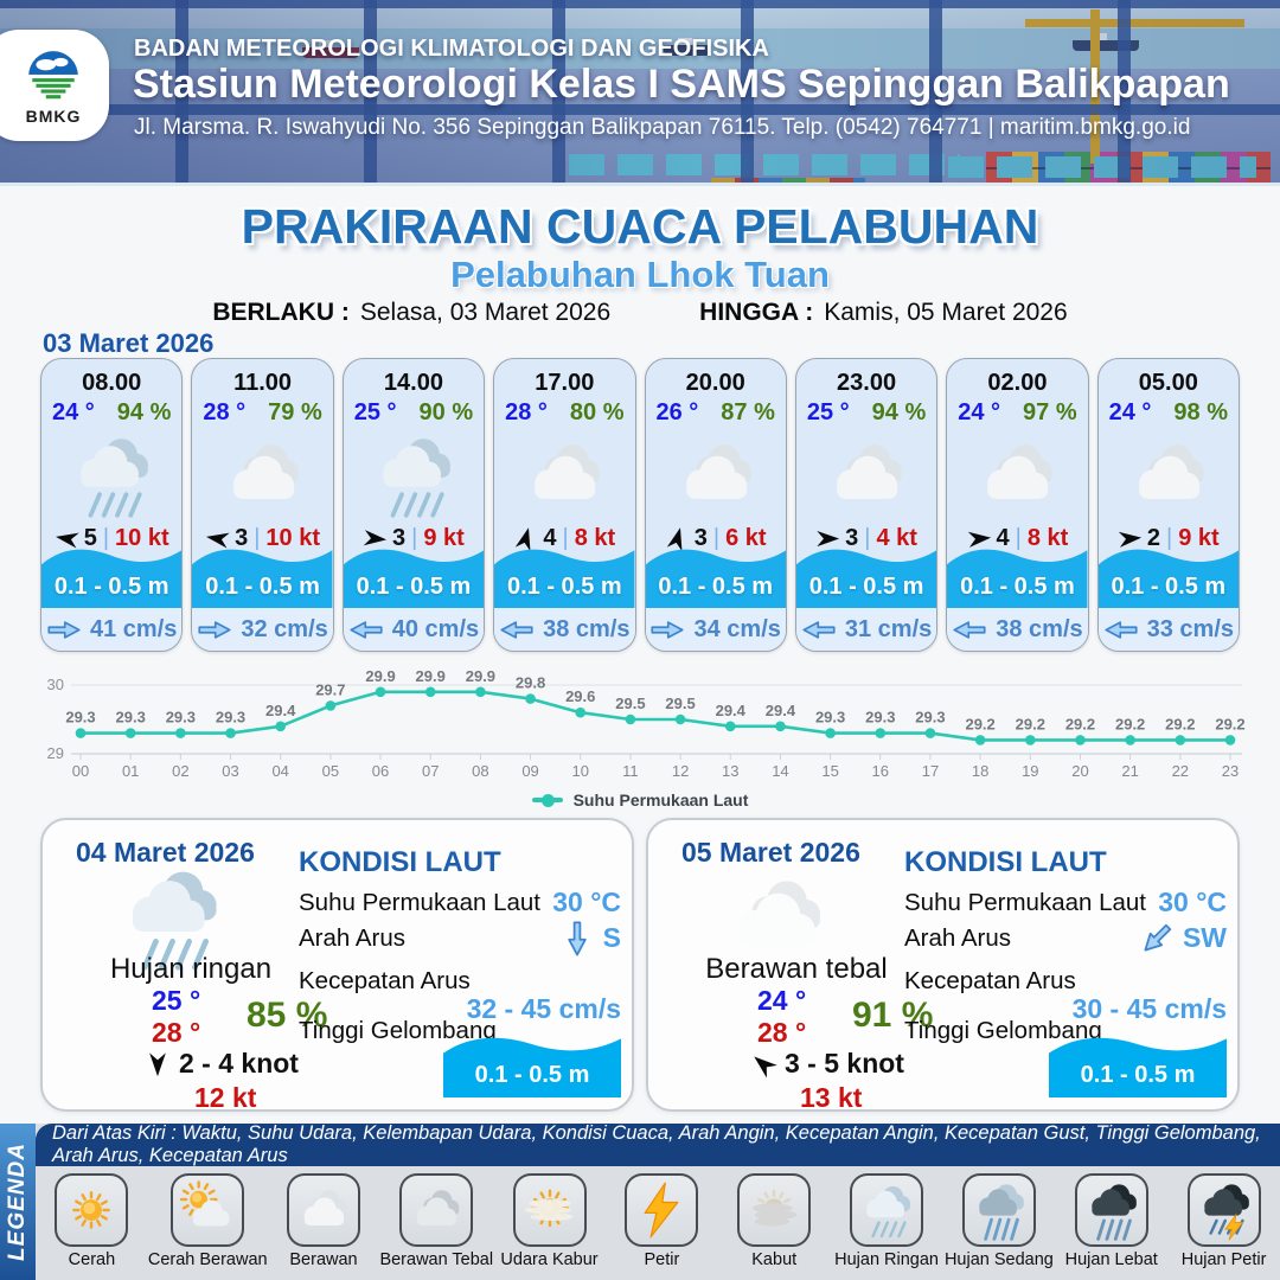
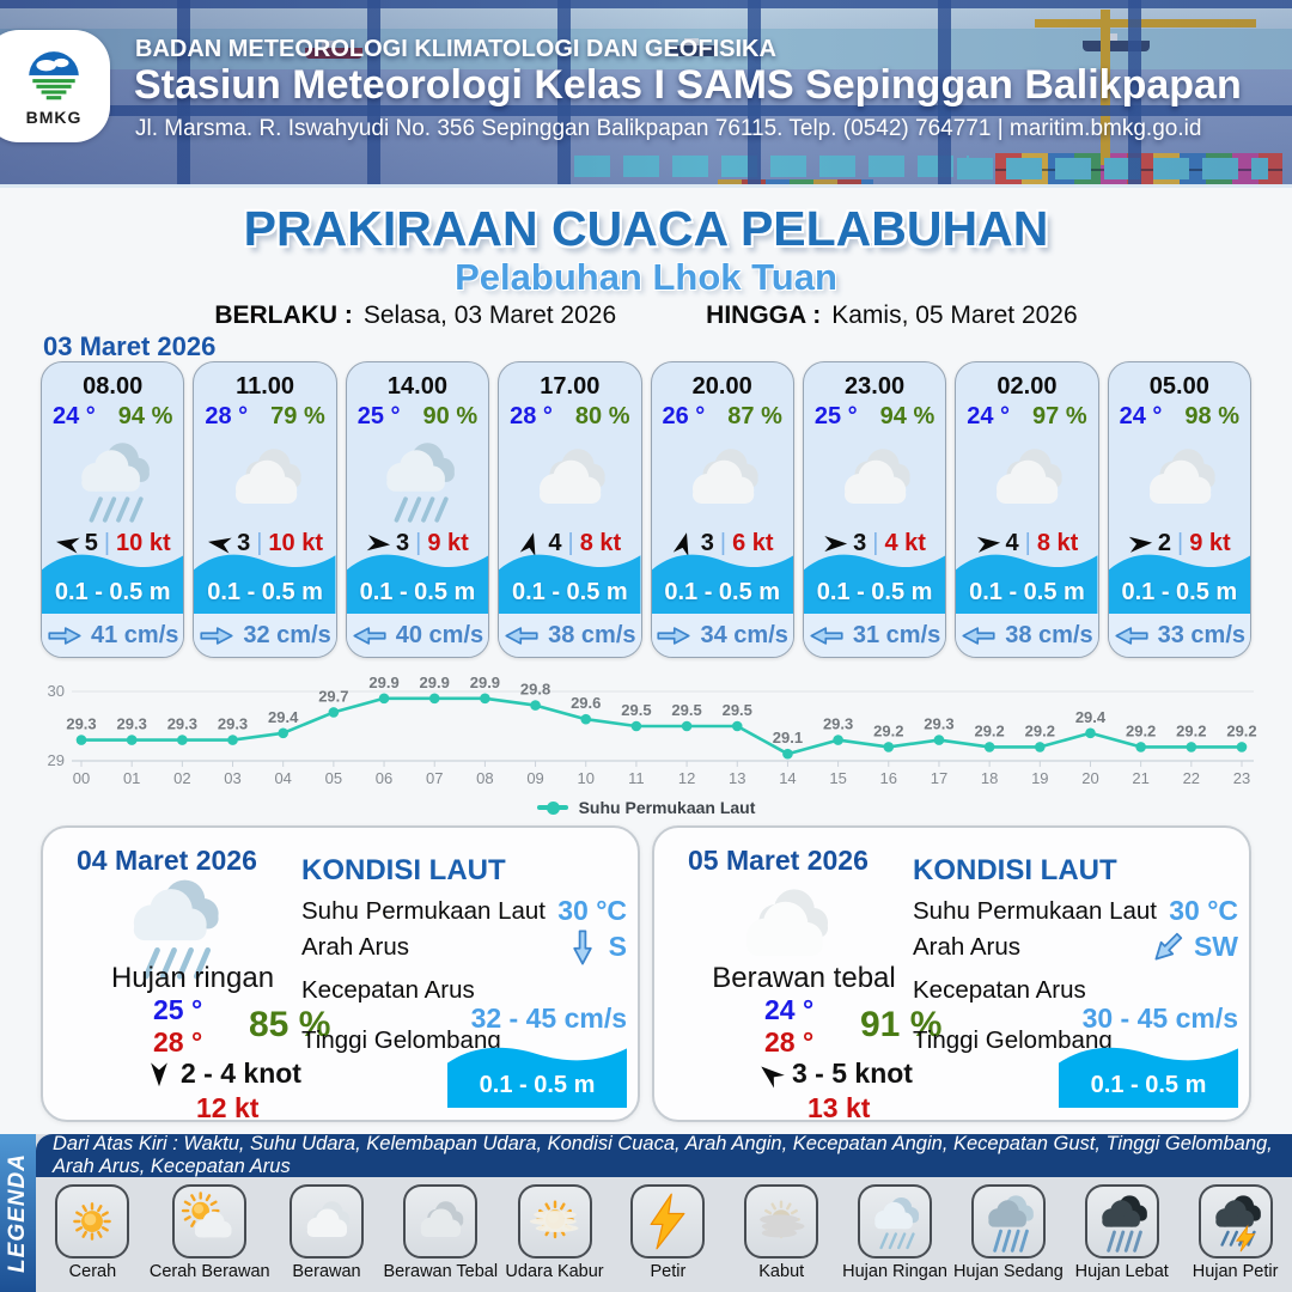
13: 29.4 -> 29.5
14: 29.4 -> 29.1
16: 29.3 -> 29.2
20: 29.2 -> 29.4
